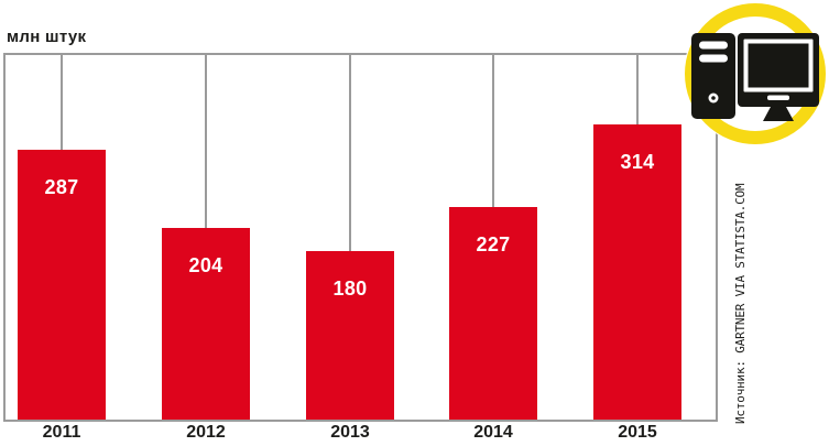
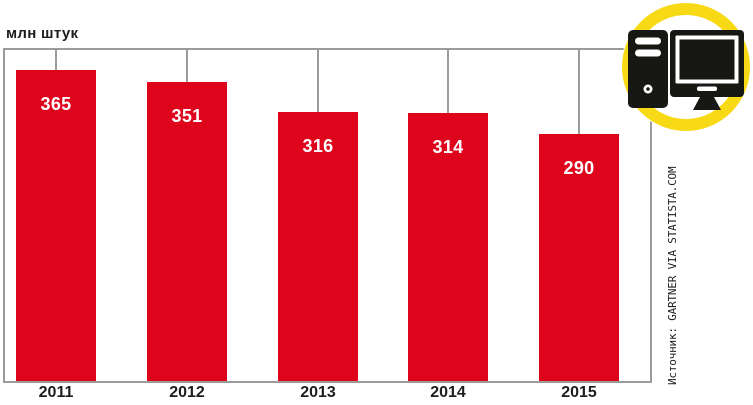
2011: 287 -> 365
2012: 204 -> 351
2013: 180 -> 316
2014: 227 -> 314
2015: 314 -> 290
